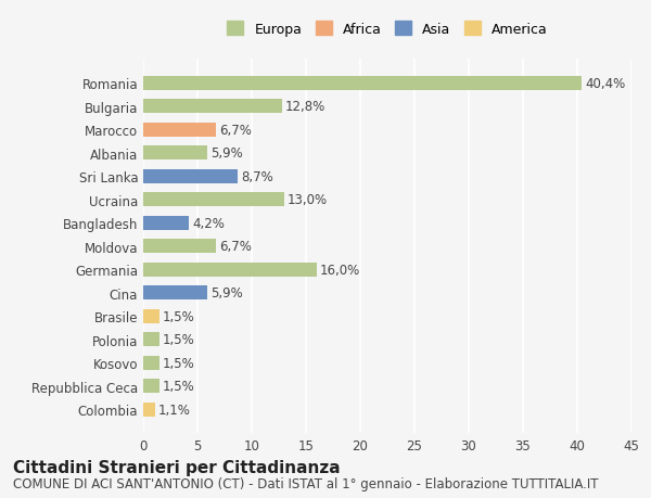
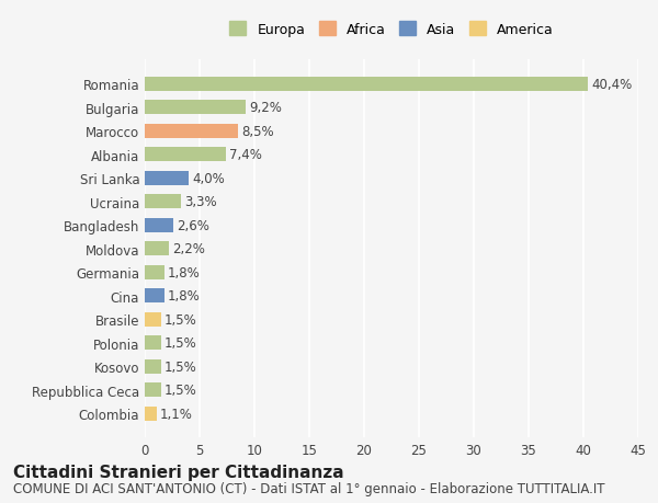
Bulgaria: 12,8% -> 9,2%
Marocco: 6,7% -> 8,5%
Albania: 5,9% -> 7,4%
Sri Lanka: 8,7% -> 4,0%
Ucraina: 13,0% -> 3,3%
Bangladesh: 4,2% -> 2,6%
Moldova: 6,7% -> 2,2%
Germania: 16,0% -> 1,8%
Cina: 5,9% -> 1,8%
